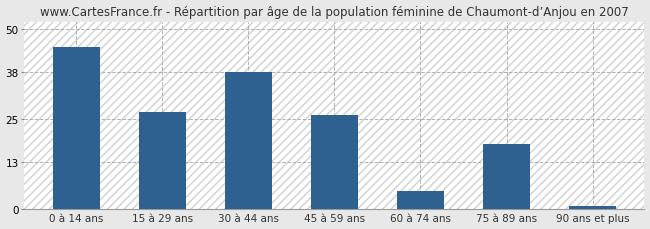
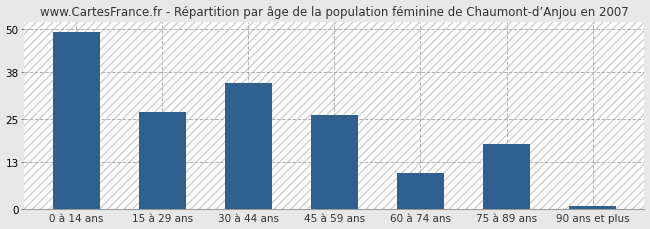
0 à 14 ans: 45 -> 49
30 à 44 ans: 38 -> 35
60 à 74 ans: 5 -> 10
